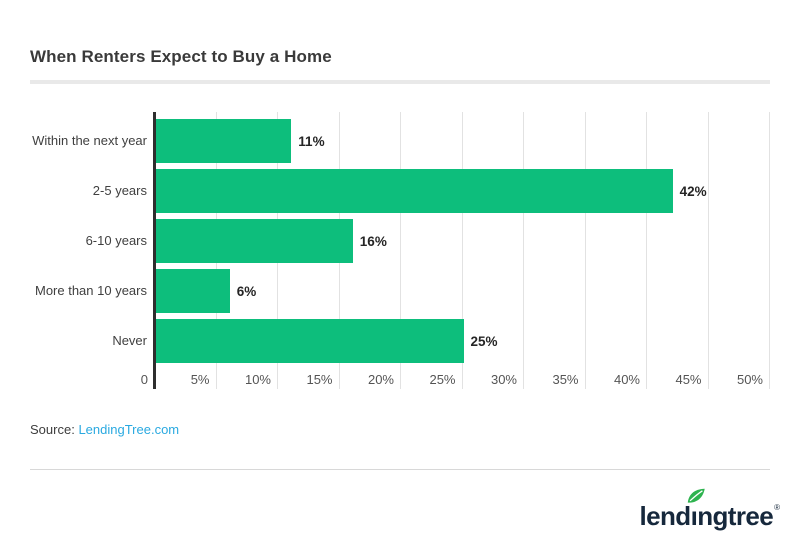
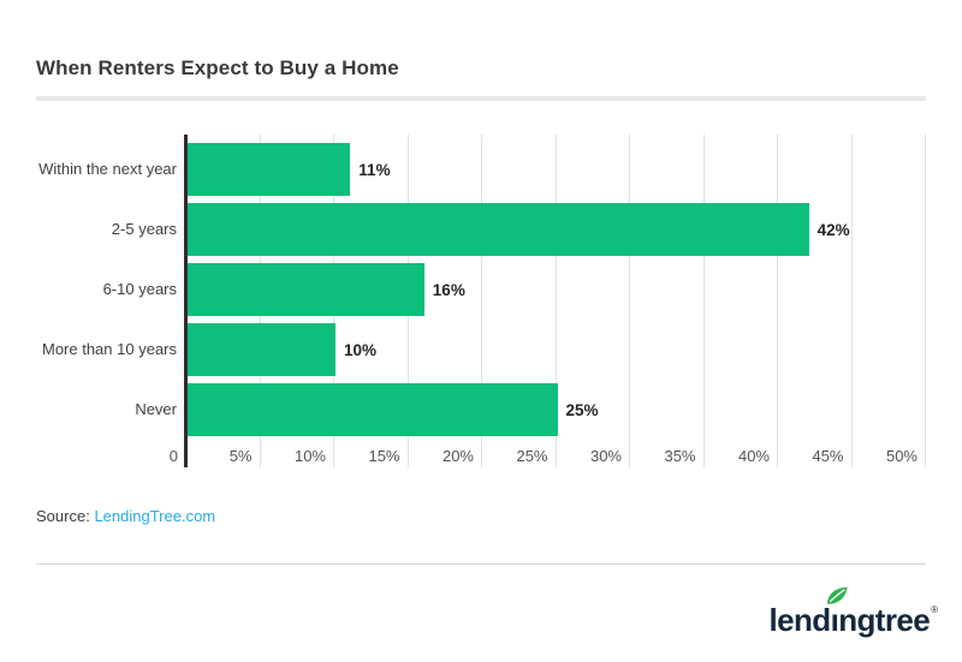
More than 10 years: 6% -> 10%
